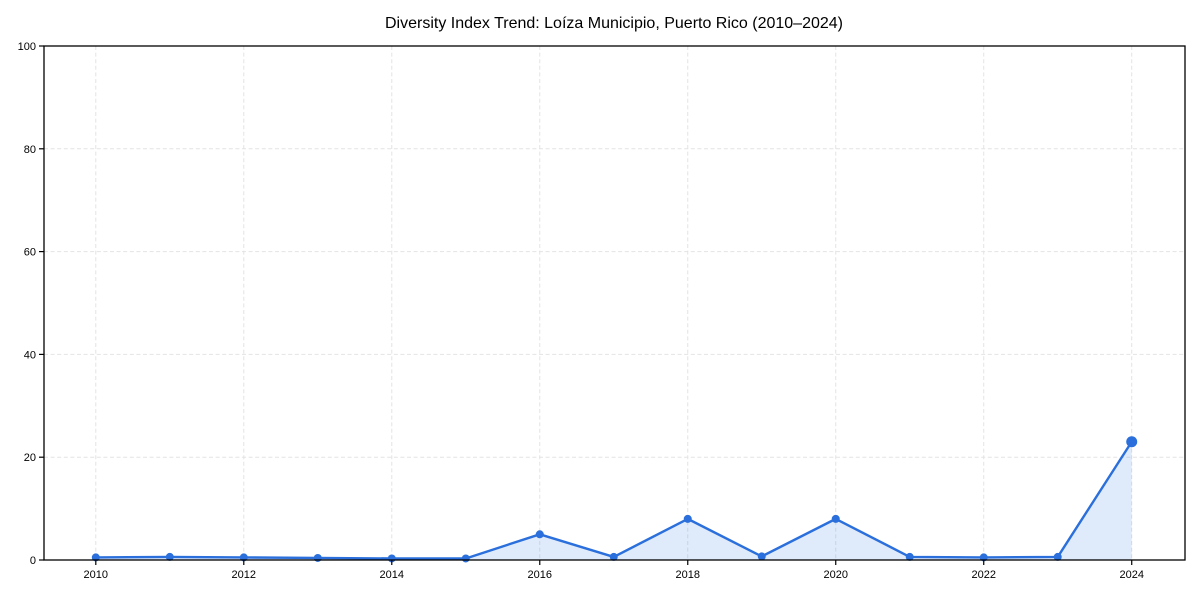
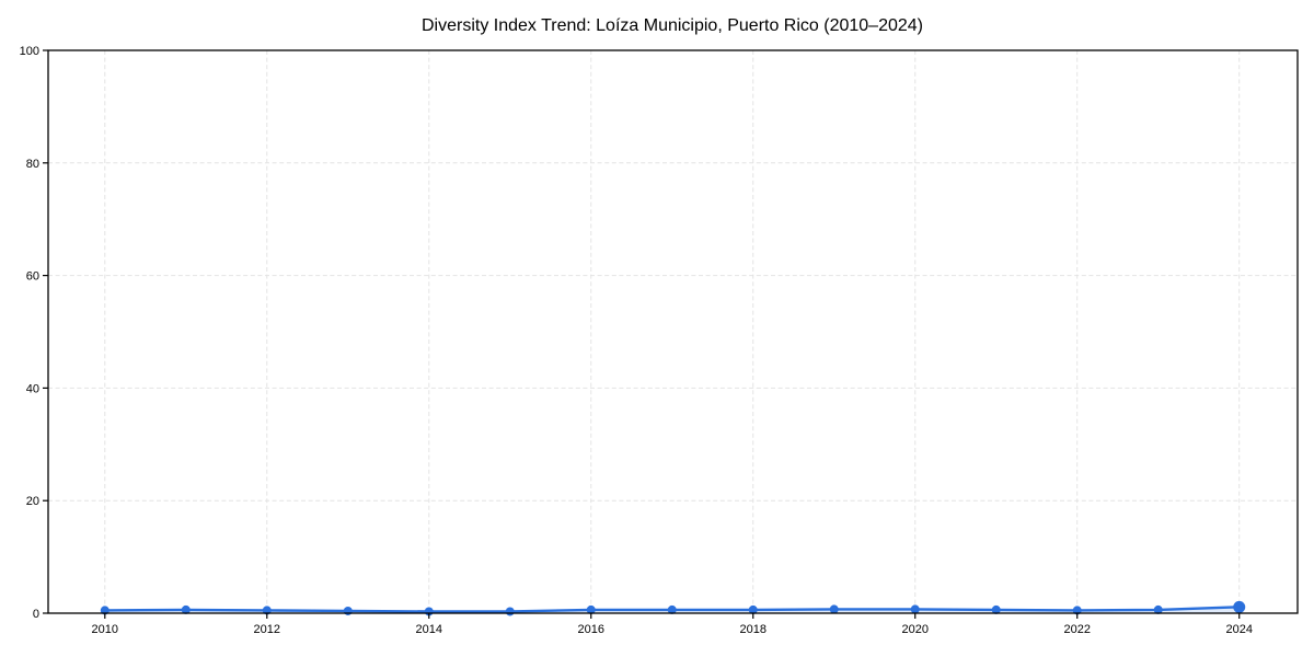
2016: 5 -> 1
2018: 8 -> 1
2020: 8 -> 1
2024: 23 -> 1
